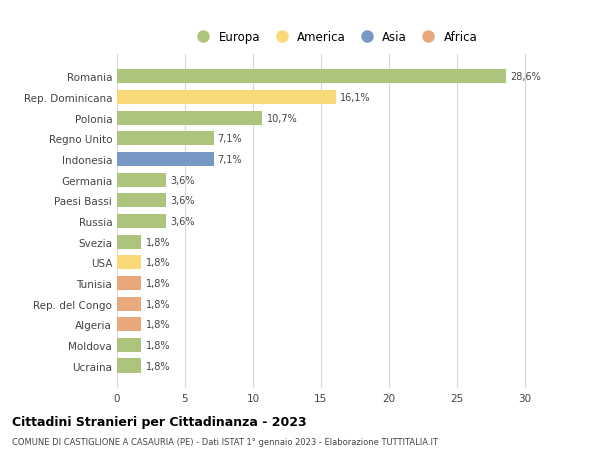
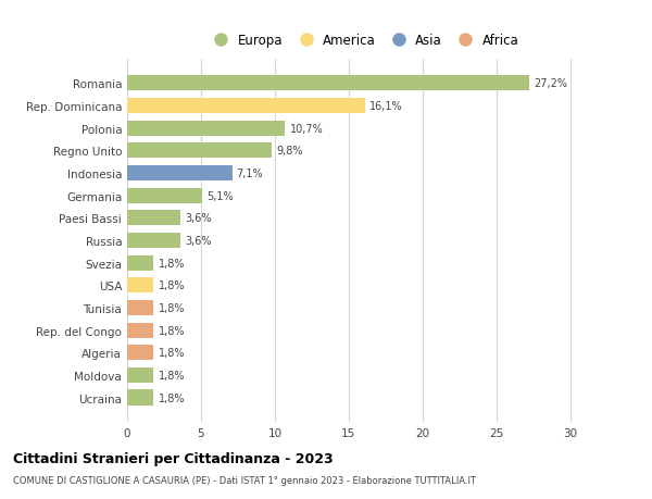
Romania: 28,6% -> 27,2%
Regno Unito: 7,1% -> 9,8%
Germania: 3,6% -> 5,1%
